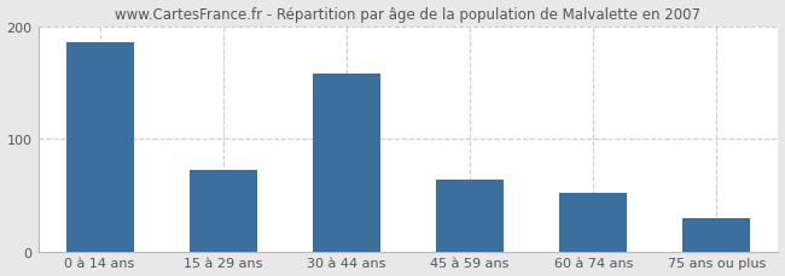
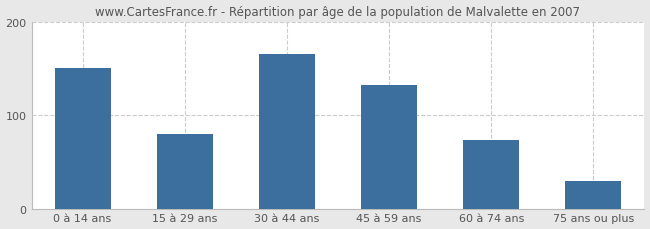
0 à 14 ans: 186 -> 150
15 à 29 ans: 72 -> 80
30 à 44 ans: 158 -> 165
45 à 59 ans: 64 -> 132
60 à 74 ans: 52 -> 73
